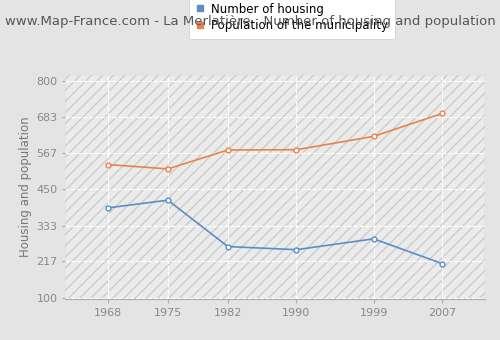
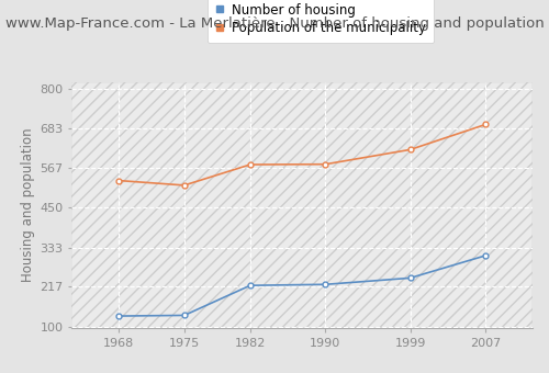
Number of housing/1968: 390 -> 131
Number of housing/1975: 415 -> 133
Number of housing/1982: 265 -> 221
Number of housing/1990: 255 -> 224
Number of housing/1999: 290 -> 243
Number of housing/2007: 210 -> 309
